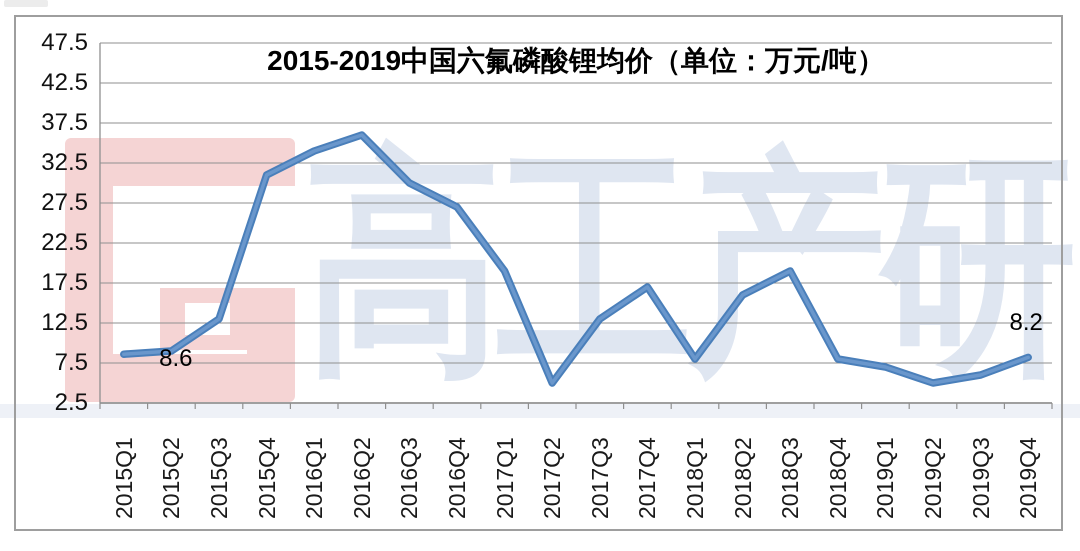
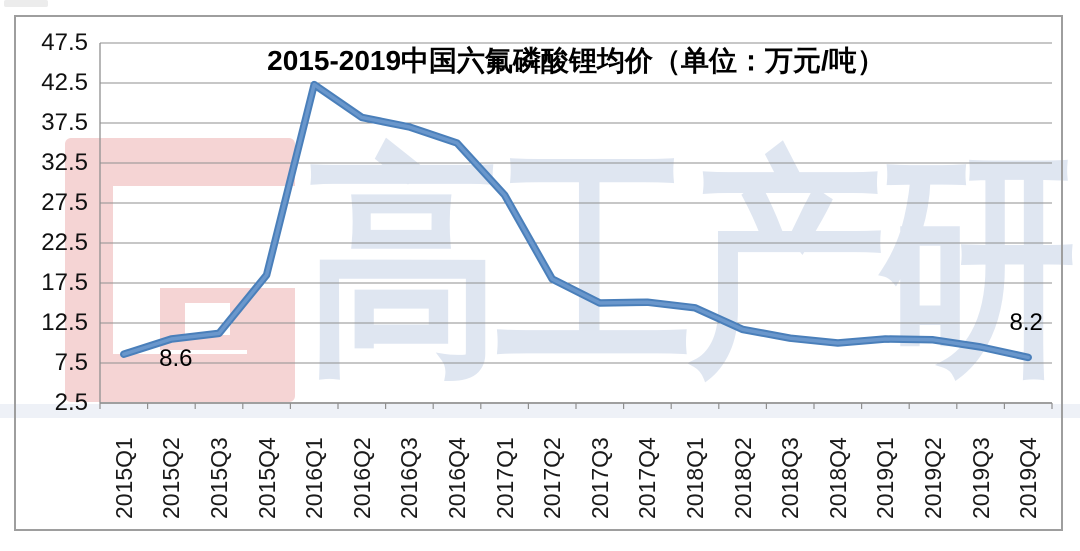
2015Q2: 9 -> 10
2015Q3: 13 -> 11
2015Q4: 31 -> 18
2016Q1: 34 -> 42
2016Q2: 36 -> 38
2016Q3: 30 -> 37
2016Q4: 27 -> 35
2017Q1: 19 -> 28
2017Q2: 5 -> 18
2017Q3: 13 -> 15
2017Q4: 17 -> 15
2018Q1: 8 -> 14
2018Q2: 16 -> 12
2018Q3: 19 -> 11
2018Q4: 8 -> 10
2019Q1: 7 -> 10
2019Q2: 5 -> 10
2019Q3: 6 -> 10
